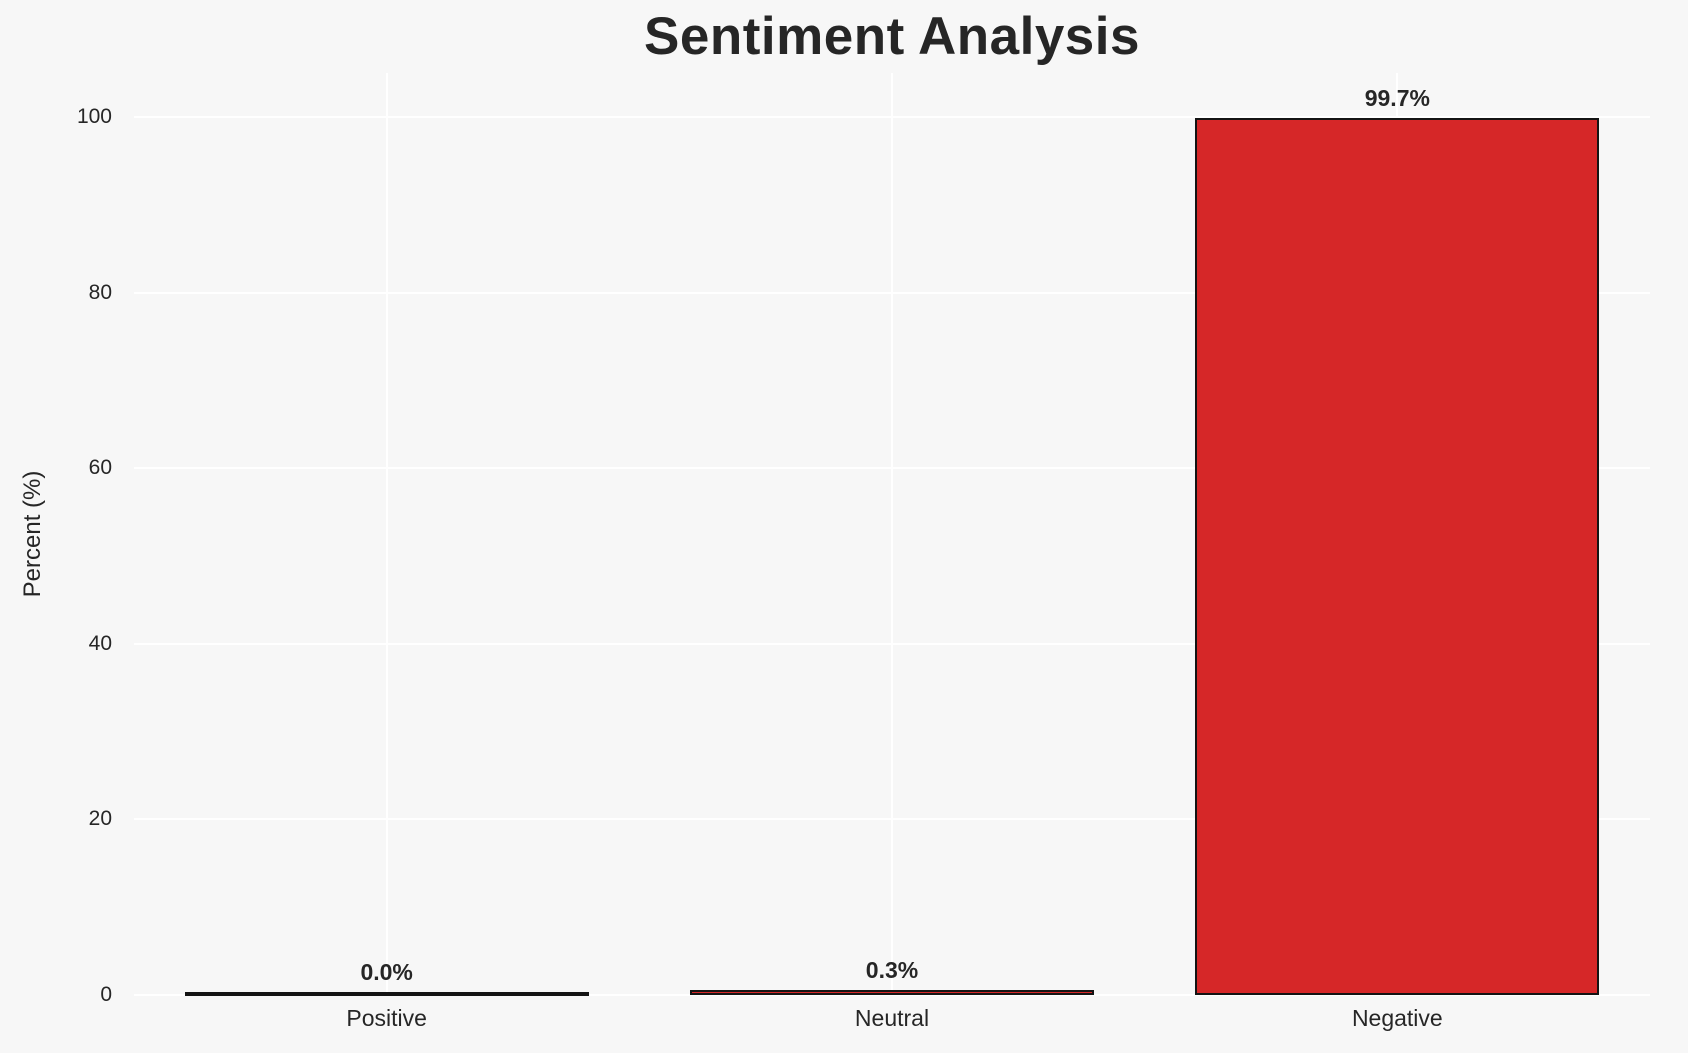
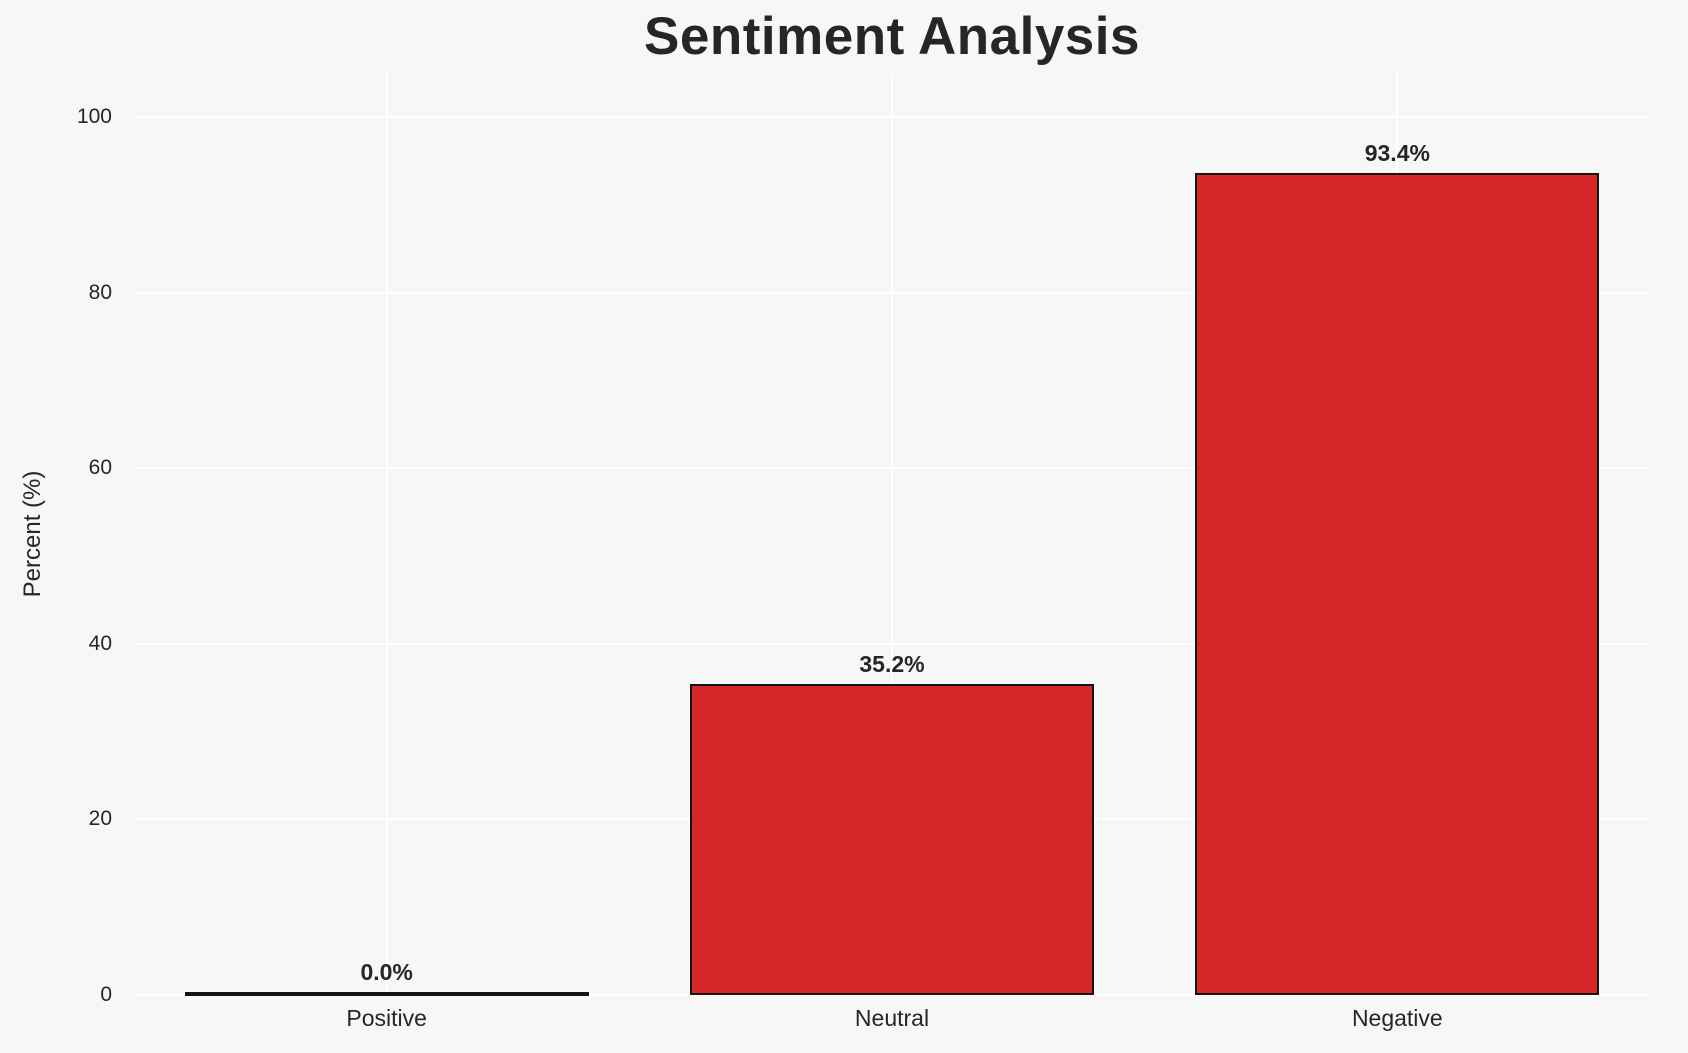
Neutral: 0.3% -> 35.2%
Negative: 99.7% -> 93.4%
